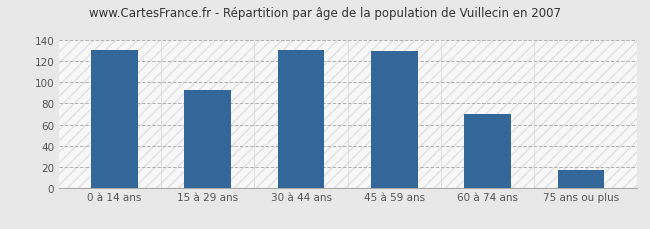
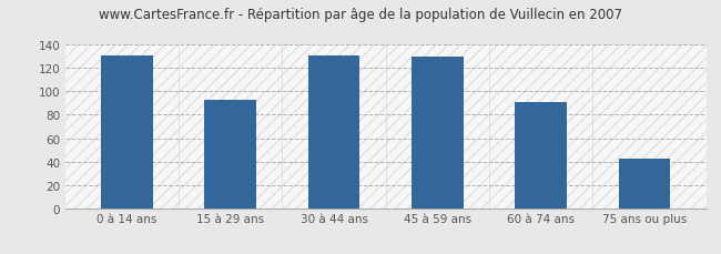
60 à 74 ans: 70 -> 91
75 ans ou plus: 17 -> 42
